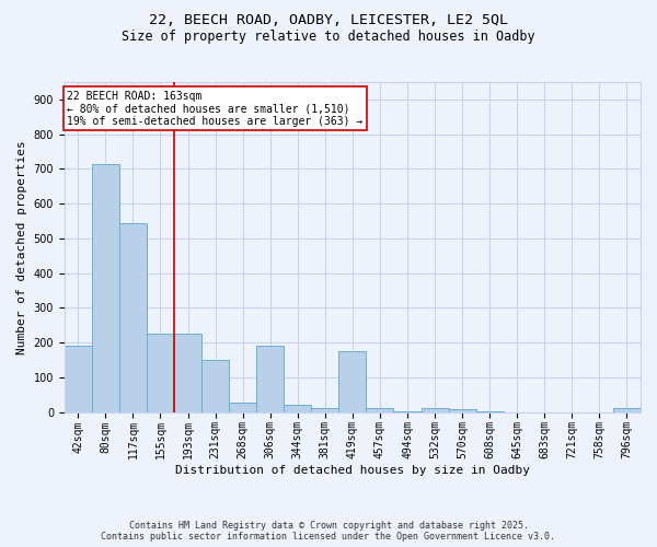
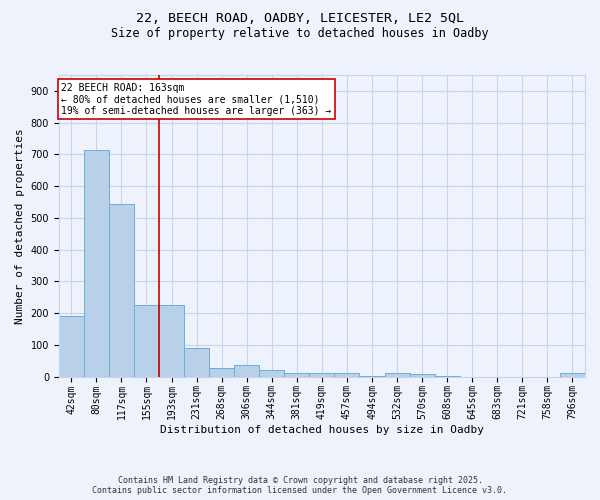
231sqm: 150 -> 90
306sqm: 190 -> 37
419sqm: 175 -> 12
